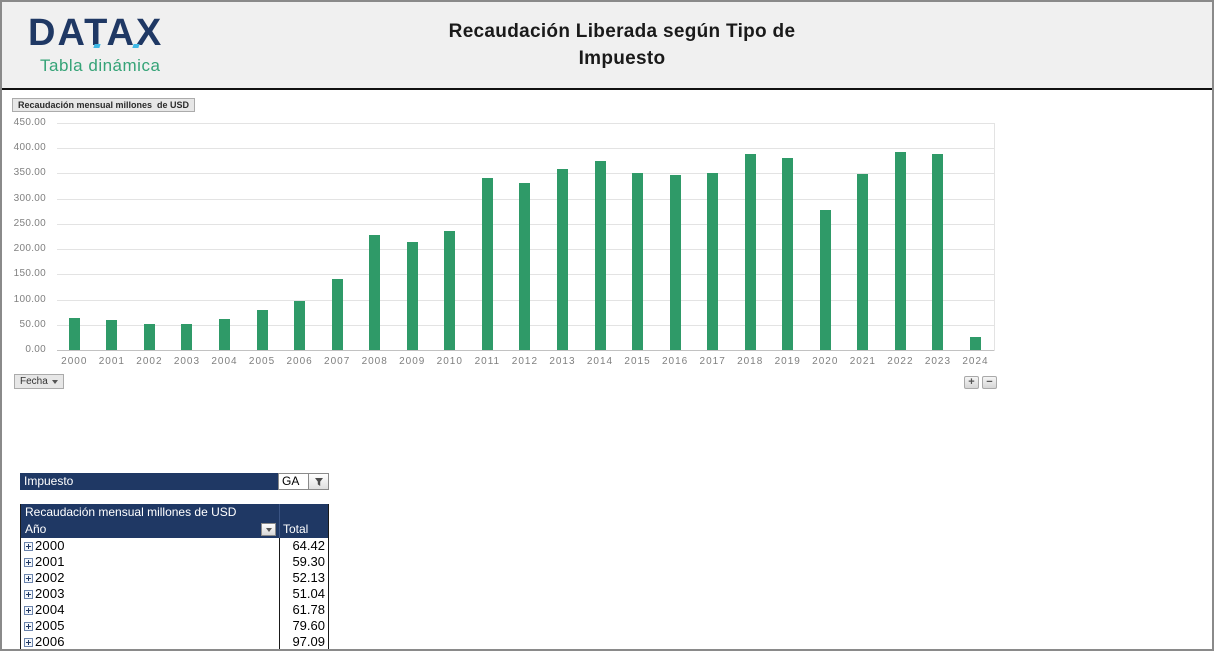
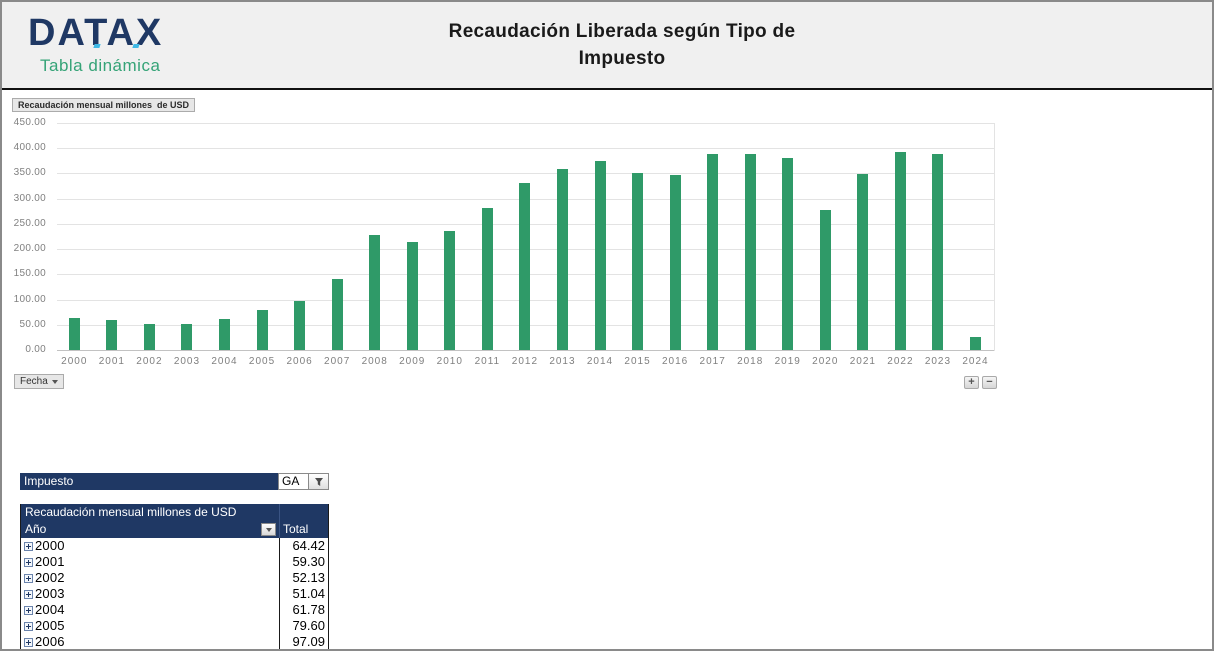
2011: 340 -> 280
2017: 350 -> 390
